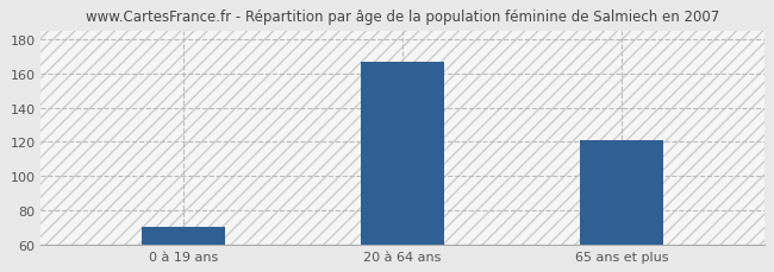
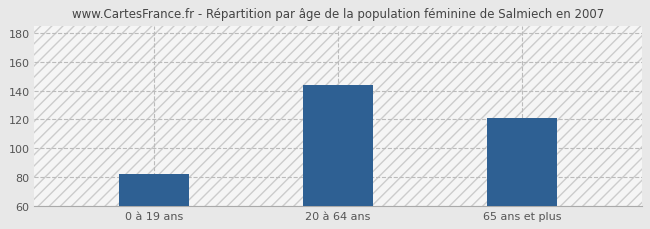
0 à 19 ans: 70 -> 82
20 à 64 ans: 167 -> 144
